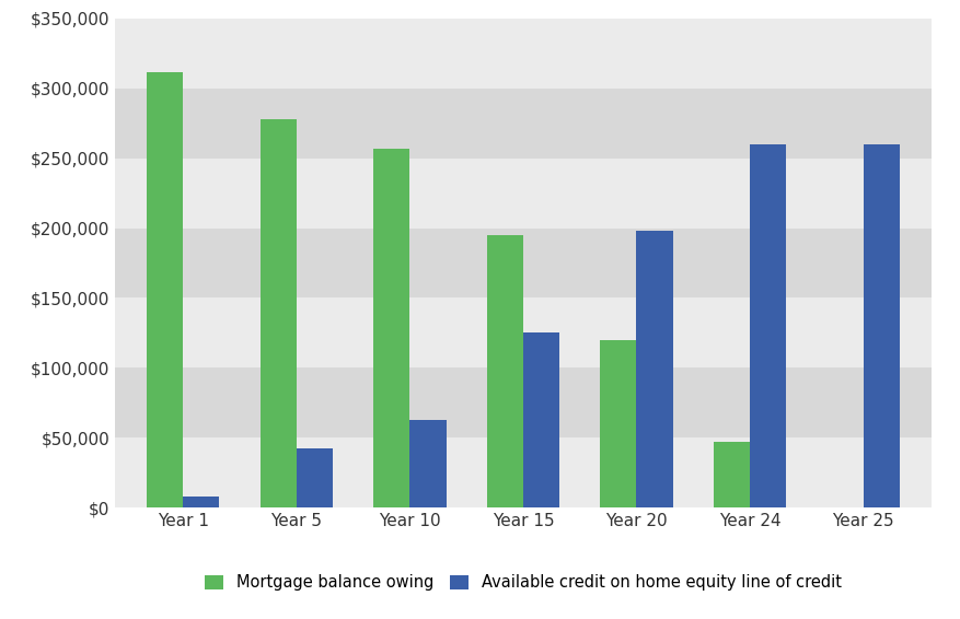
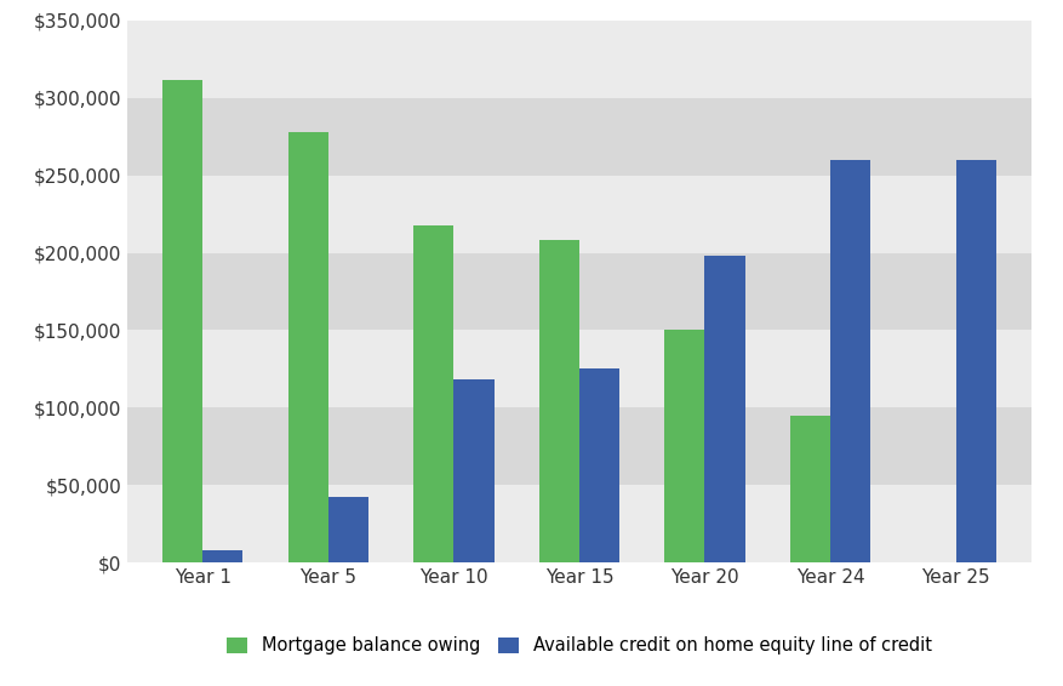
Mortgage balance owing/Year 10: $257,000 -> $218,000
Available credit on home equity line of credit/Year 10: $63,000 -> $118,000
Mortgage balance owing/Year 15: $195,000 -> $208,000
Mortgage balance owing/Year 20: $120,000 -> $150,000
Mortgage balance owing/Year 24: $47,000 -> $95,000
